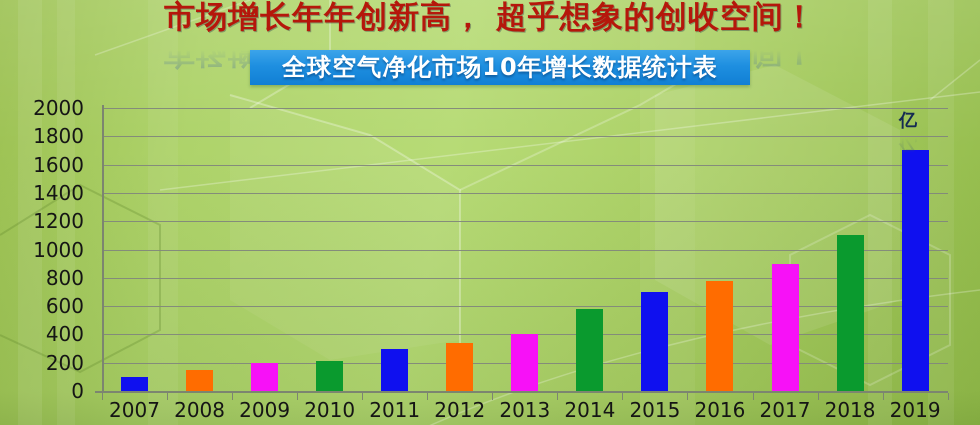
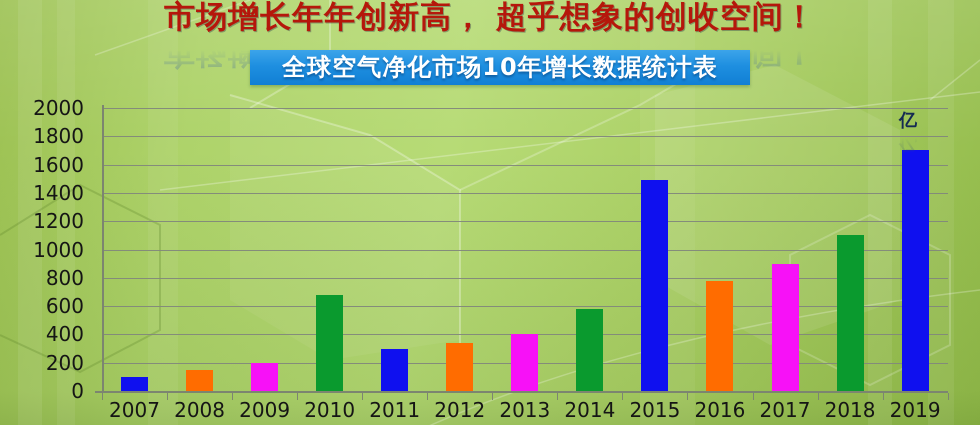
2010: 210 -> 680
2015: 700 -> 1490
